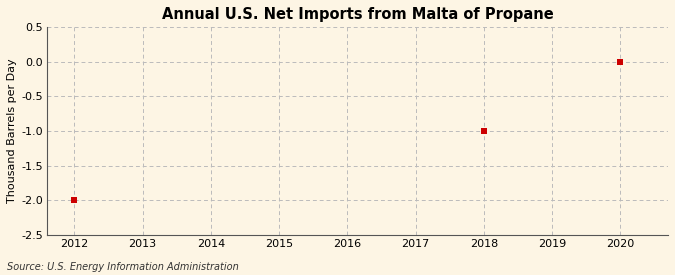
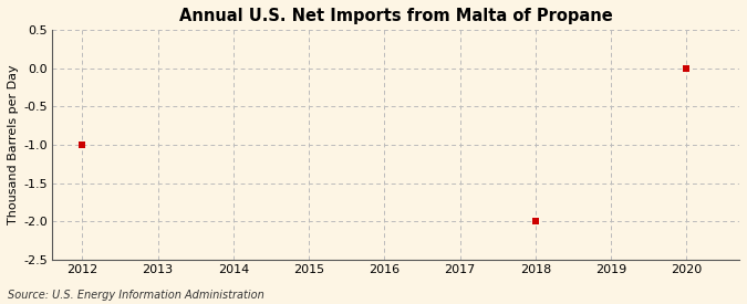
2012: -2 -> -1
2018: -1 -> -2
